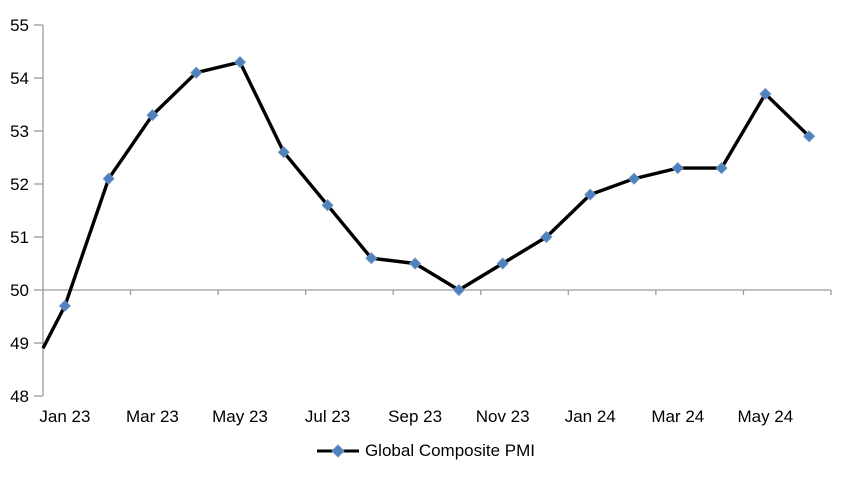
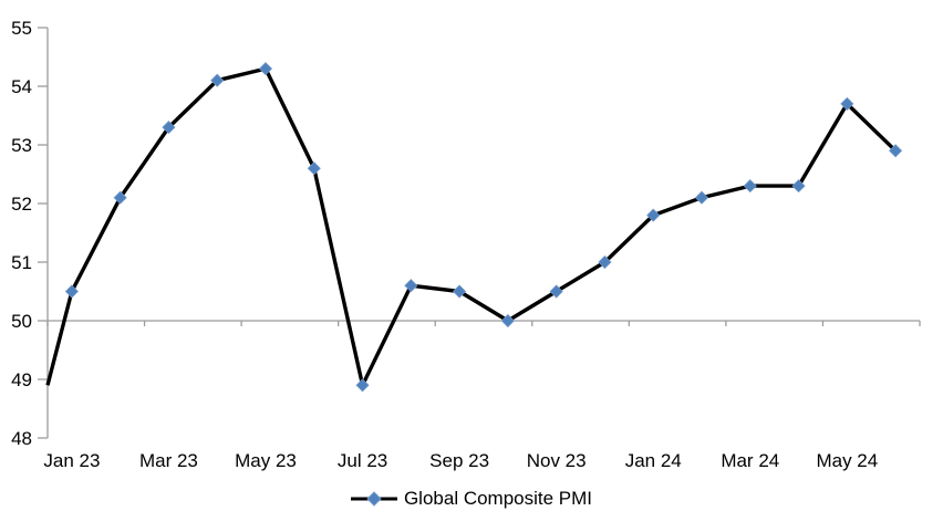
Jan 23: 49.7 -> 50.5
Jul 23: 51.6 -> 48.9
